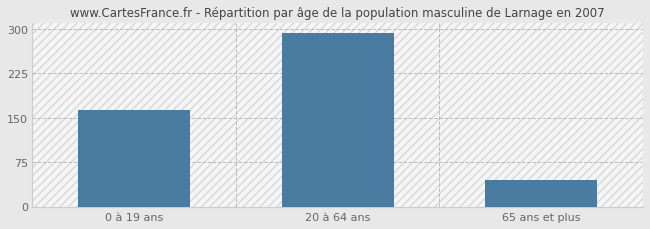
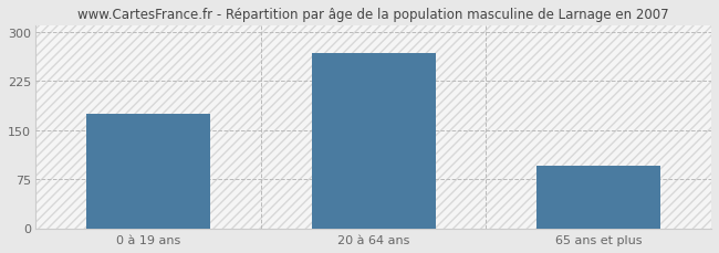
0 à 19 ans: 163 -> 174
20 à 64 ans: 293 -> 268
65 ans et plus: 44 -> 96
